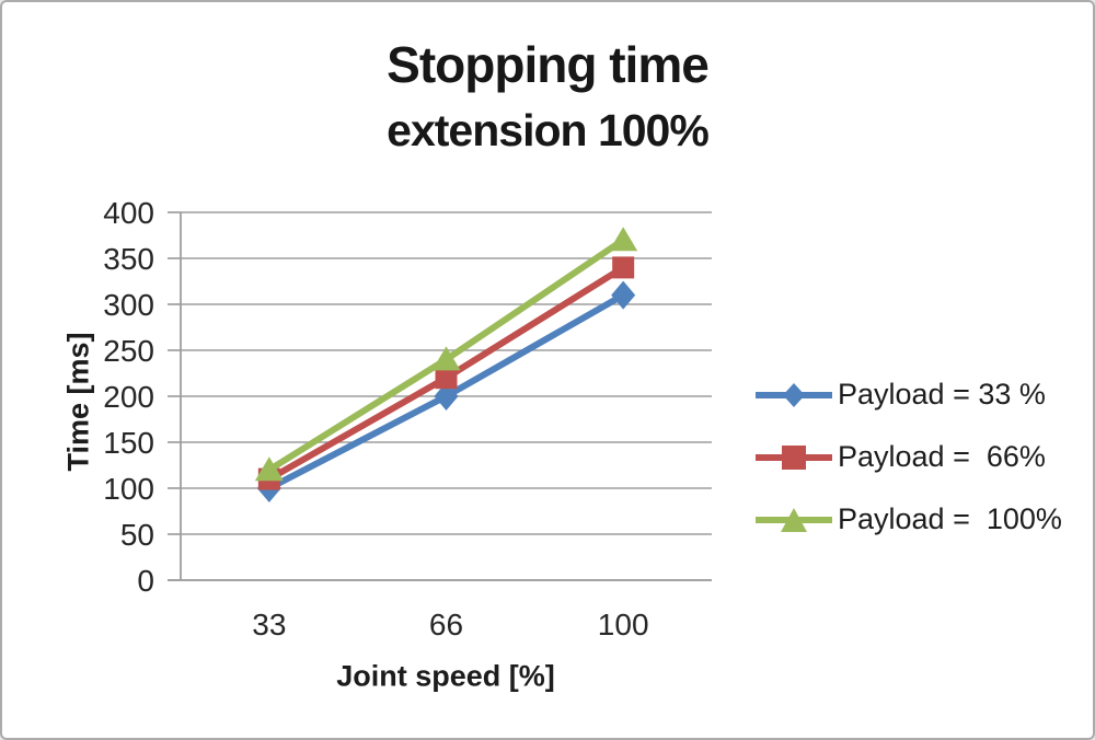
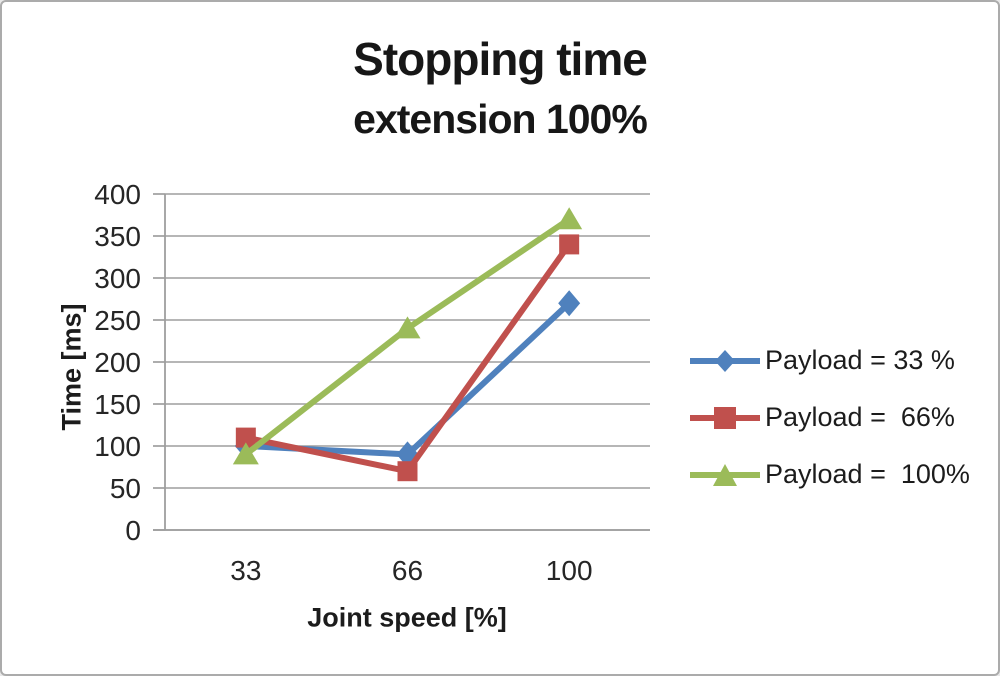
Payload = 100%/33: 120 -> 90
Payload = 33 %/66: 200 -> 90
Payload = 66%/66: 220 -> 70
Payload = 33 %/100: 310 -> 270
